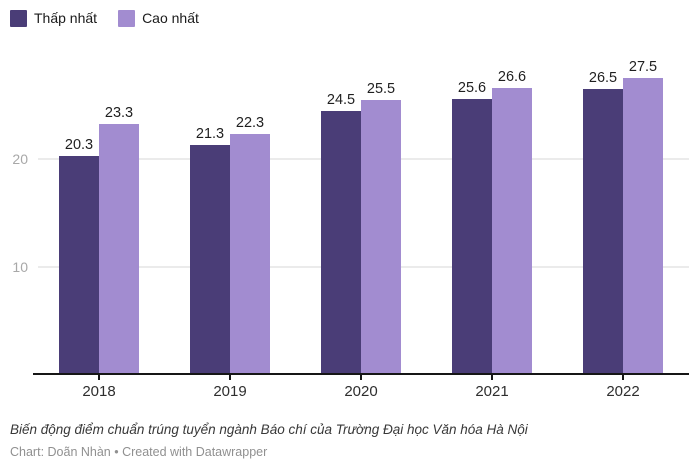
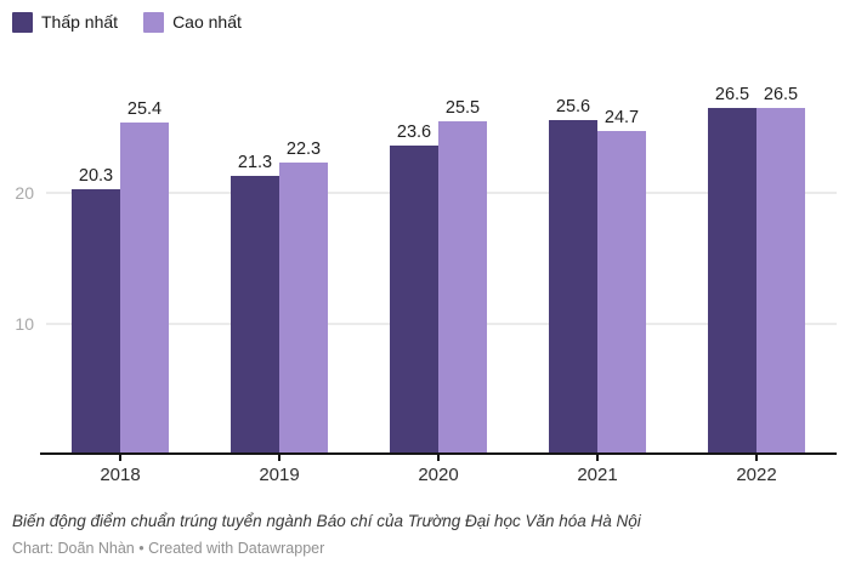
Cao nhất/2018: 23.3 -> 25.4
Thấp nhất/2020: 24.5 -> 23.6
Cao nhất/2021: 26.6 -> 24.7
Cao nhất/2022: 27.5 -> 26.5
